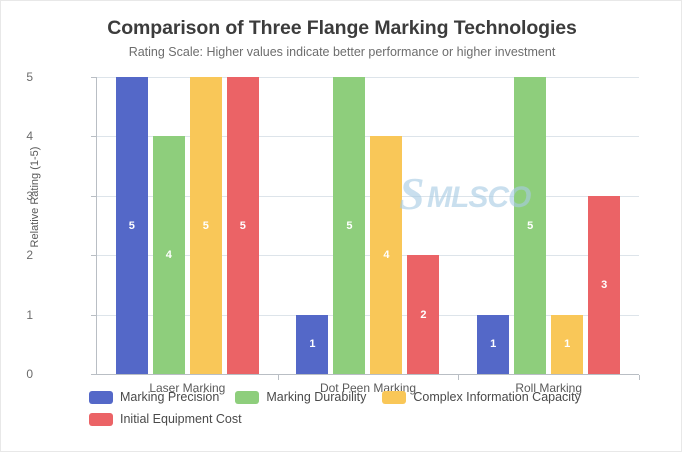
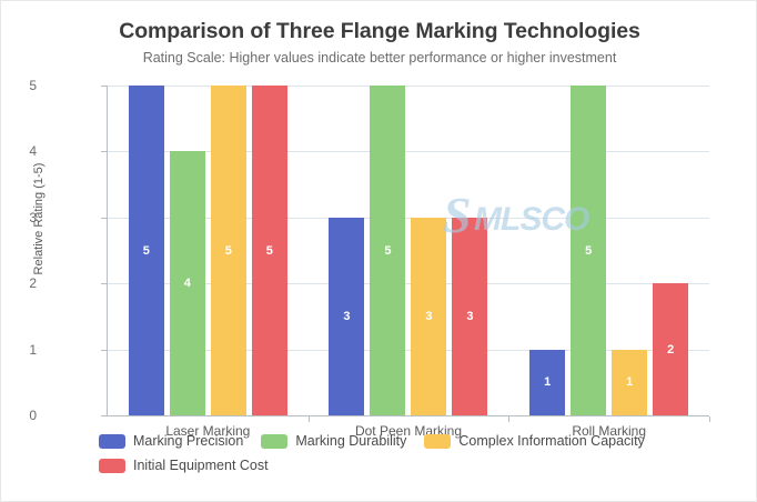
Marking Precision/Dot Peen Marking: 1 -> 3
Complex Information Capacity/Dot Peen Marking: 4 -> 3
Initial Equipment Cost/Dot Peen Marking: 2 -> 3
Initial Equipment Cost/Roll Marking: 3 -> 2
